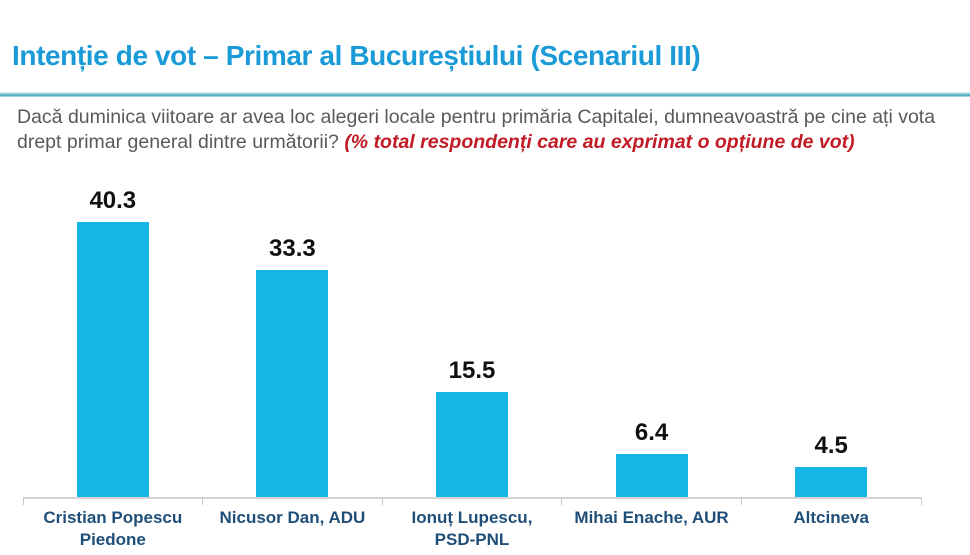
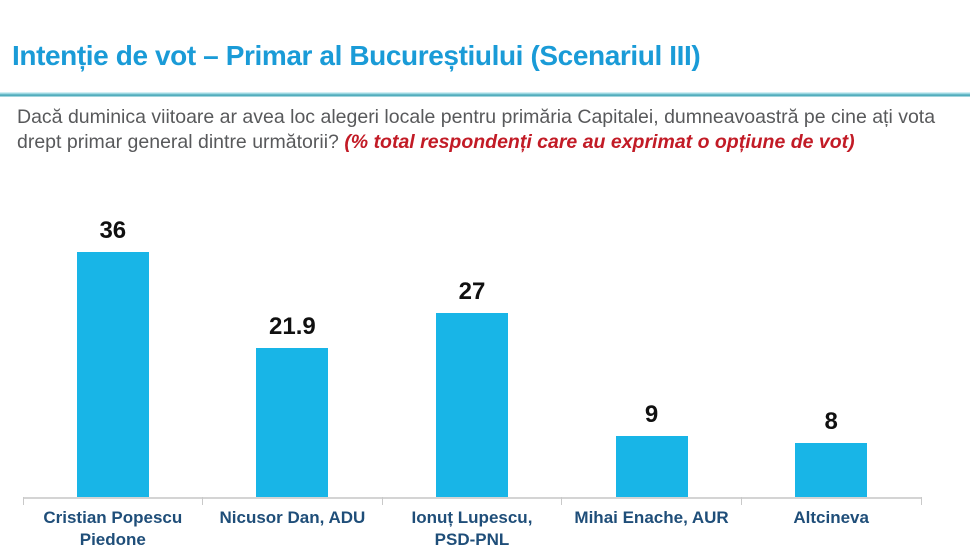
Cristian Popescu Piedone: 40.3 -> 36
Nicusor Dan, ADU: 33.3 -> 21.9
Ionuț Lupescu, PSD-PNL: 15.5 -> 27
Mihai Enache, AUR: 6.4 -> 9
Altcineva: 4.5 -> 8
